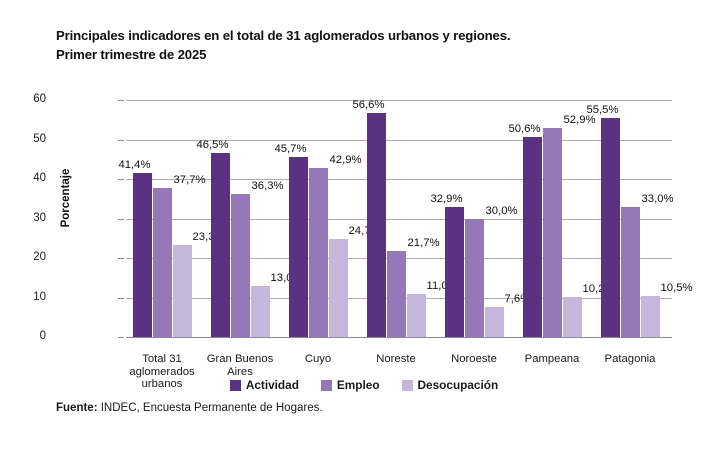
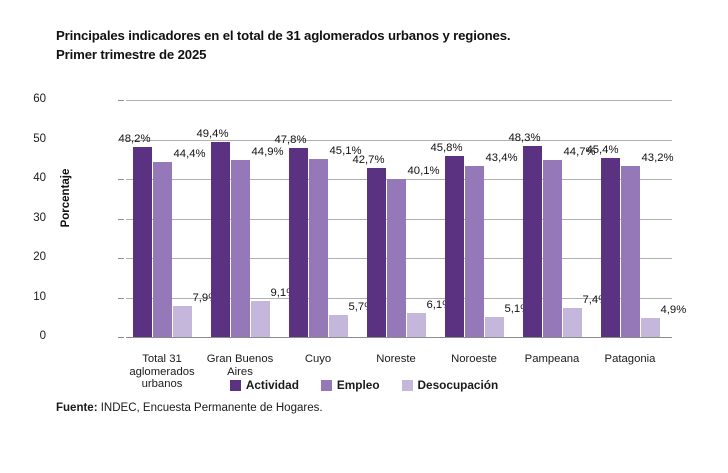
Actividad/Total 31 aglomerados urbanos: 41,4% -> 48,2%
Empleo/Total 31 aglomerados urbanos: 37,7% -> 44,4%
Desocupación/Total 31 aglomerados urbanos: 23,3% -> 7,9%
Actividad/Gran Buenos Aires: 46,5% -> 49,4%
Empleo/Gran Buenos Aires: 36,3% -> 44,9%
Desocupación/Gran Buenos Aires: 13,0% -> 9,1%
Actividad/Cuyo: 45,7% -> 47,8%
Empleo/Cuyo: 42,9% -> 45,1%
Desocupación/Cuyo: 24,7% -> 5,7%
Actividad/Noreste: 56,6% -> 42,7%
Empleo/Noreste: 21,7% -> 40,1%
Desocupación/Noreste: 11,0% -> 6,1%
Actividad/Noroeste: 32,9% -> 45,8%
Empleo/Noroeste: 30,0% -> 43,4%
Desocupación/Noroeste: 7,6% -> 5,1%
Actividad/Pampeana: 50,6% -> 48,3%
Empleo/Pampeana: 52,9% -> 44,7%
Desocupación/Pampeana: 10,2% -> 7,4%
Actividad/Patagonia: 55,5% -> 45,4%
Empleo/Patagonia: 33,0% -> 43,2%
Desocupación/Patagonia: 10,5% -> 4,9%
